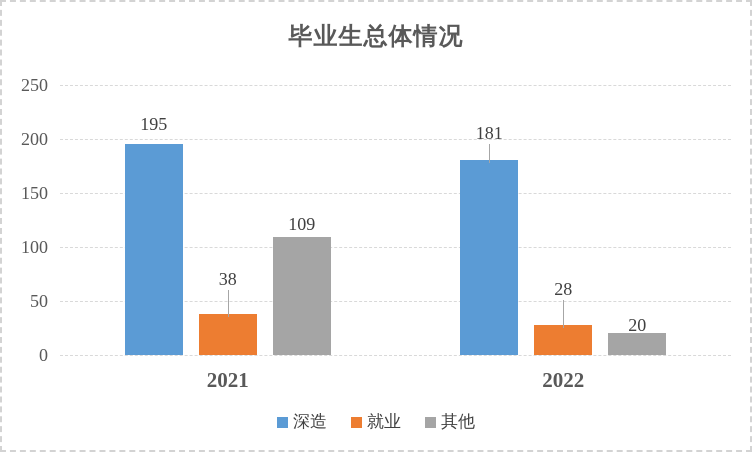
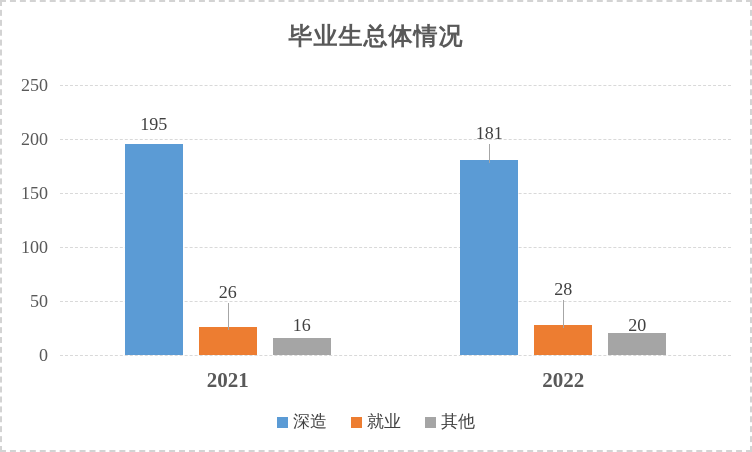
就业/2021: 38 -> 26
其他/2021: 109 -> 16
